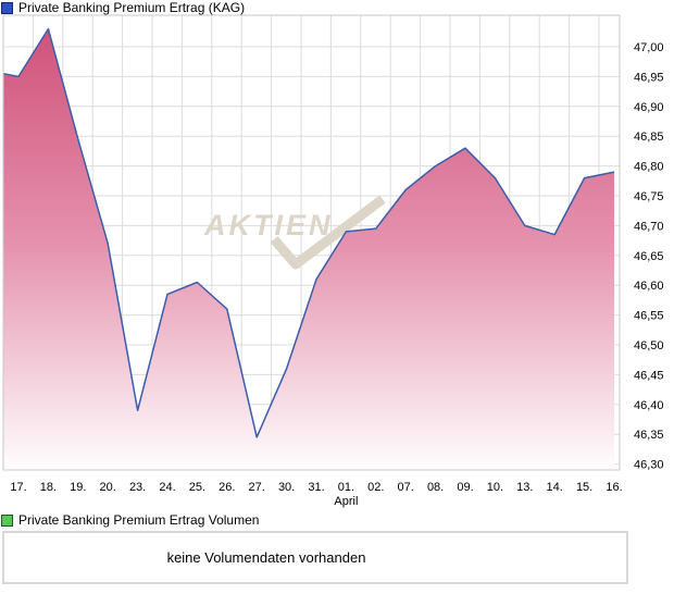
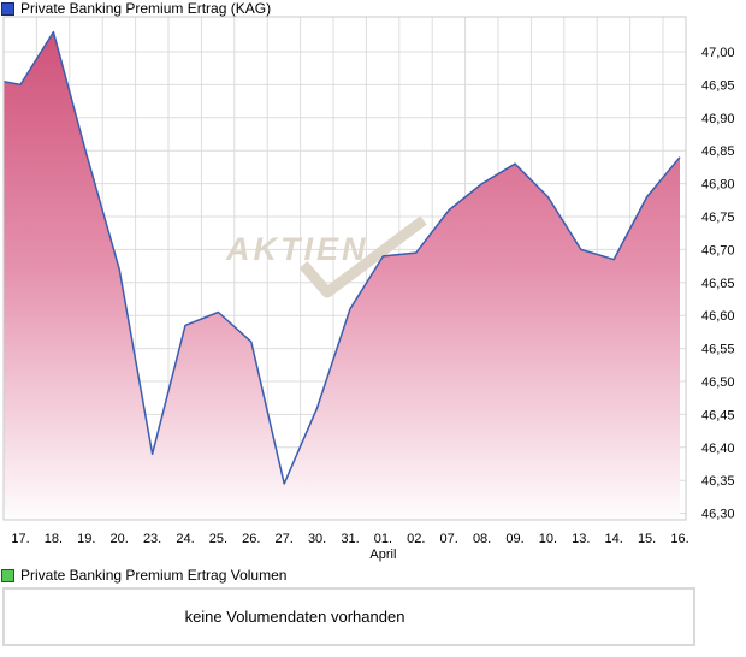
16.: 46,79 -> 46,84
